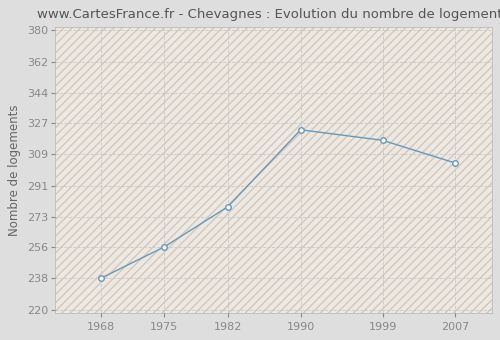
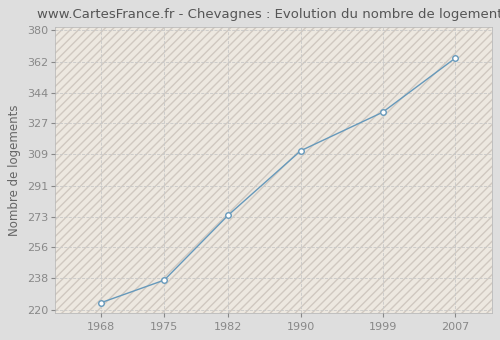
1968: 238 -> 224
1975: 256 -> 237
1982: 279 -> 274
1990: 323 -> 311
1999: 317 -> 333
2007: 304 -> 364
